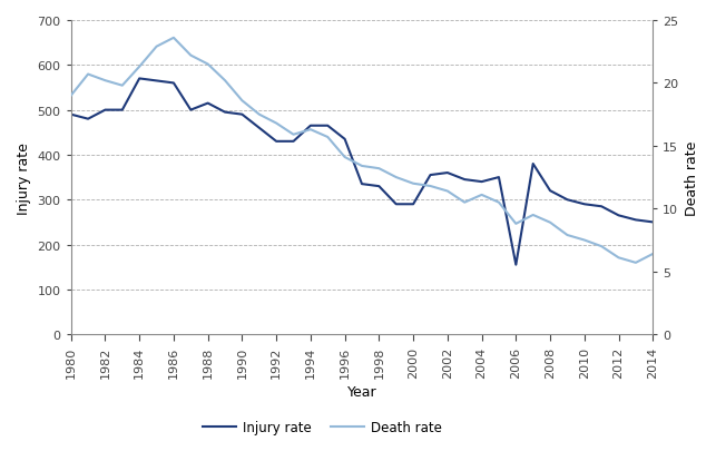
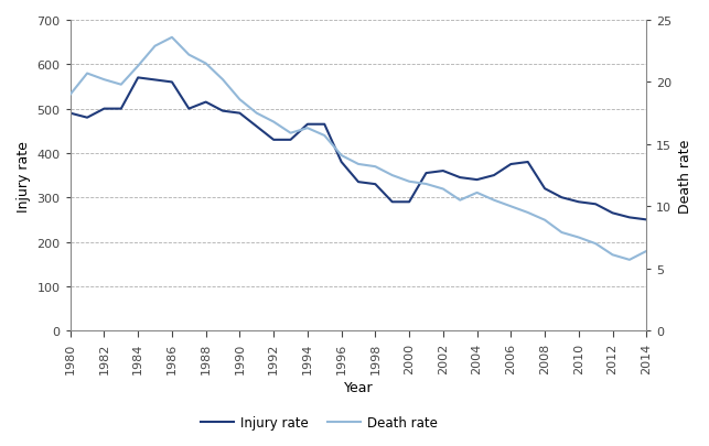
Injury rate/1996: 435 -> 380
Injury rate/2006: 155 -> 375
Death rate/2006: 8.8 -> 10.0
